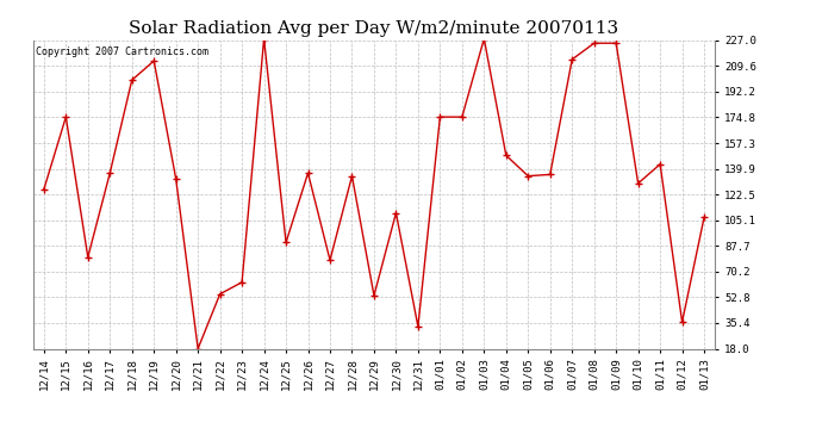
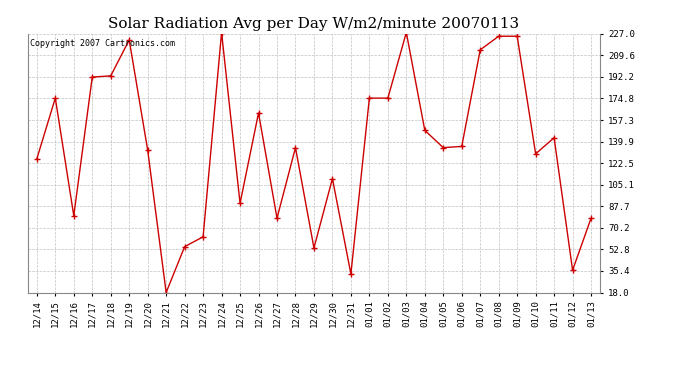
12/17: 137 -> 192
12/18: 200 -> 193
12/19: 213 -> 222
12/26: 137 -> 163
01/13: 107 -> 78
